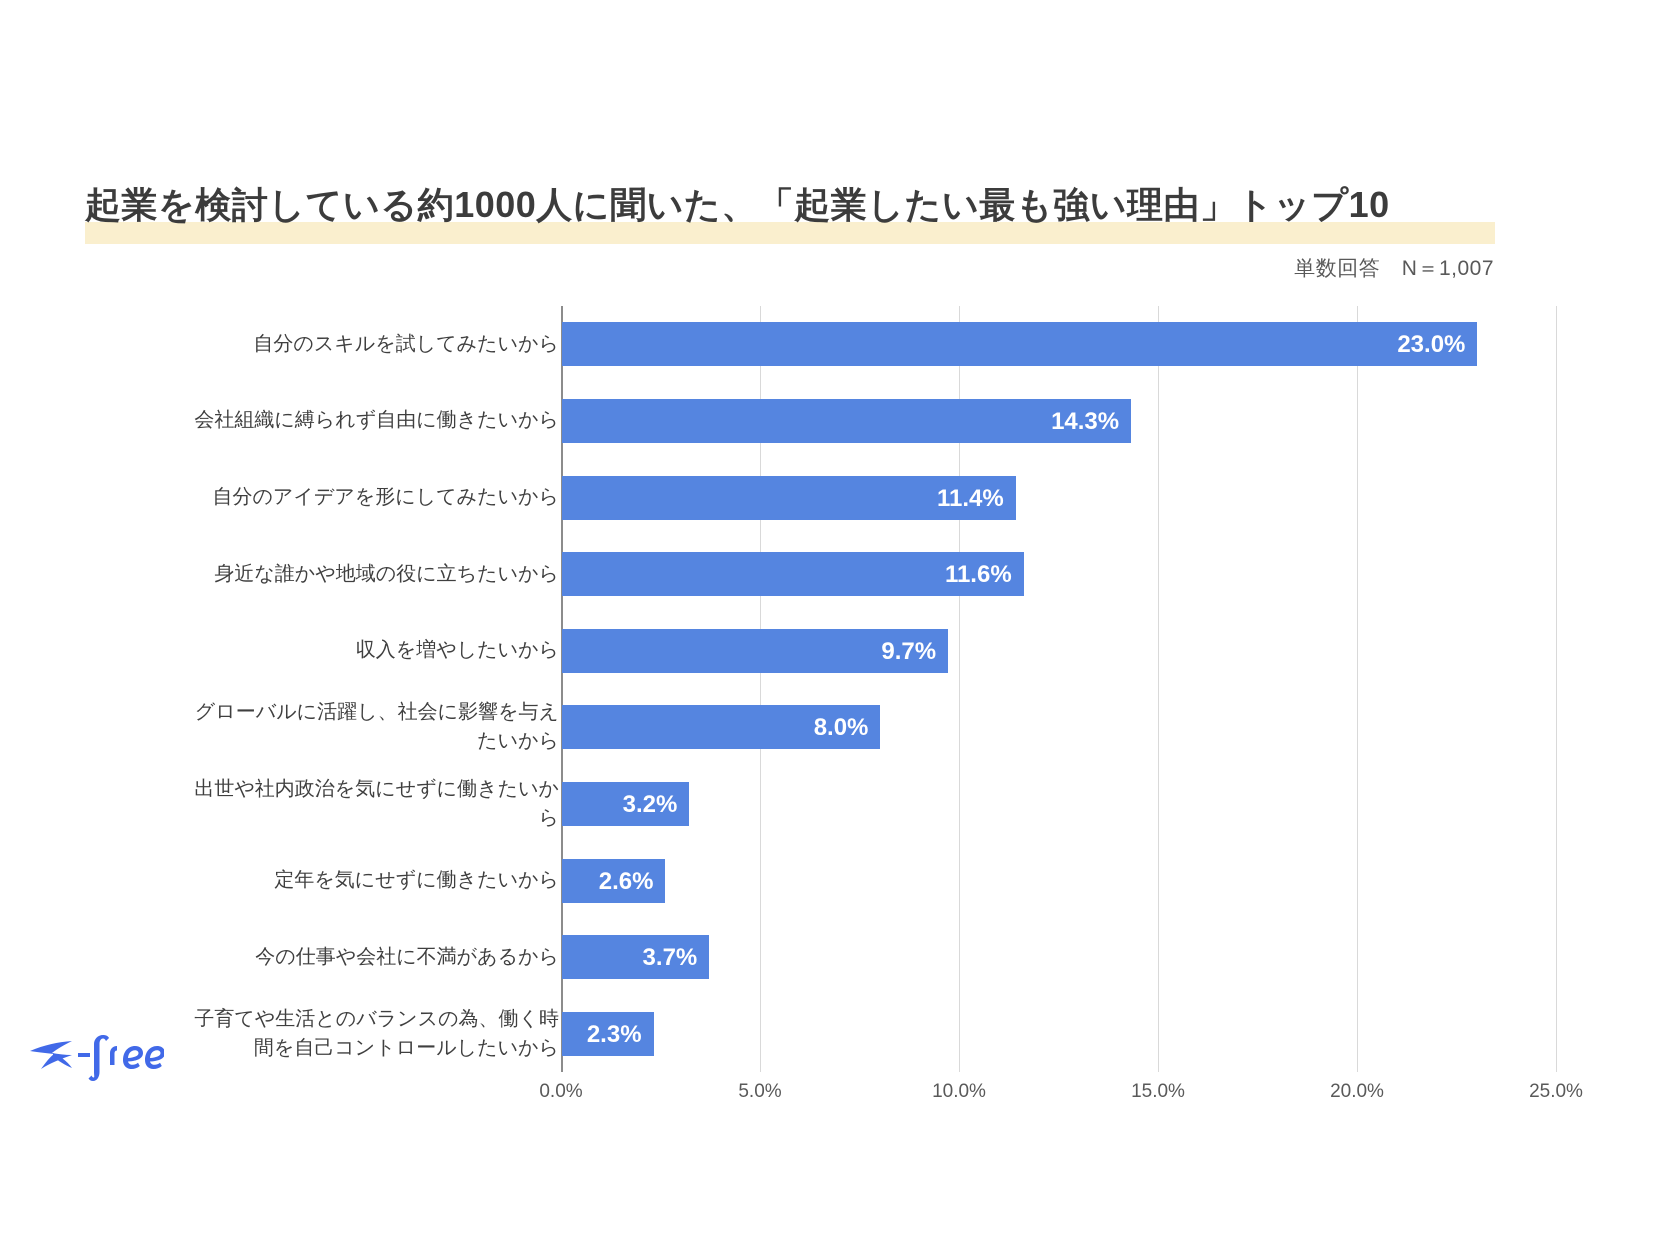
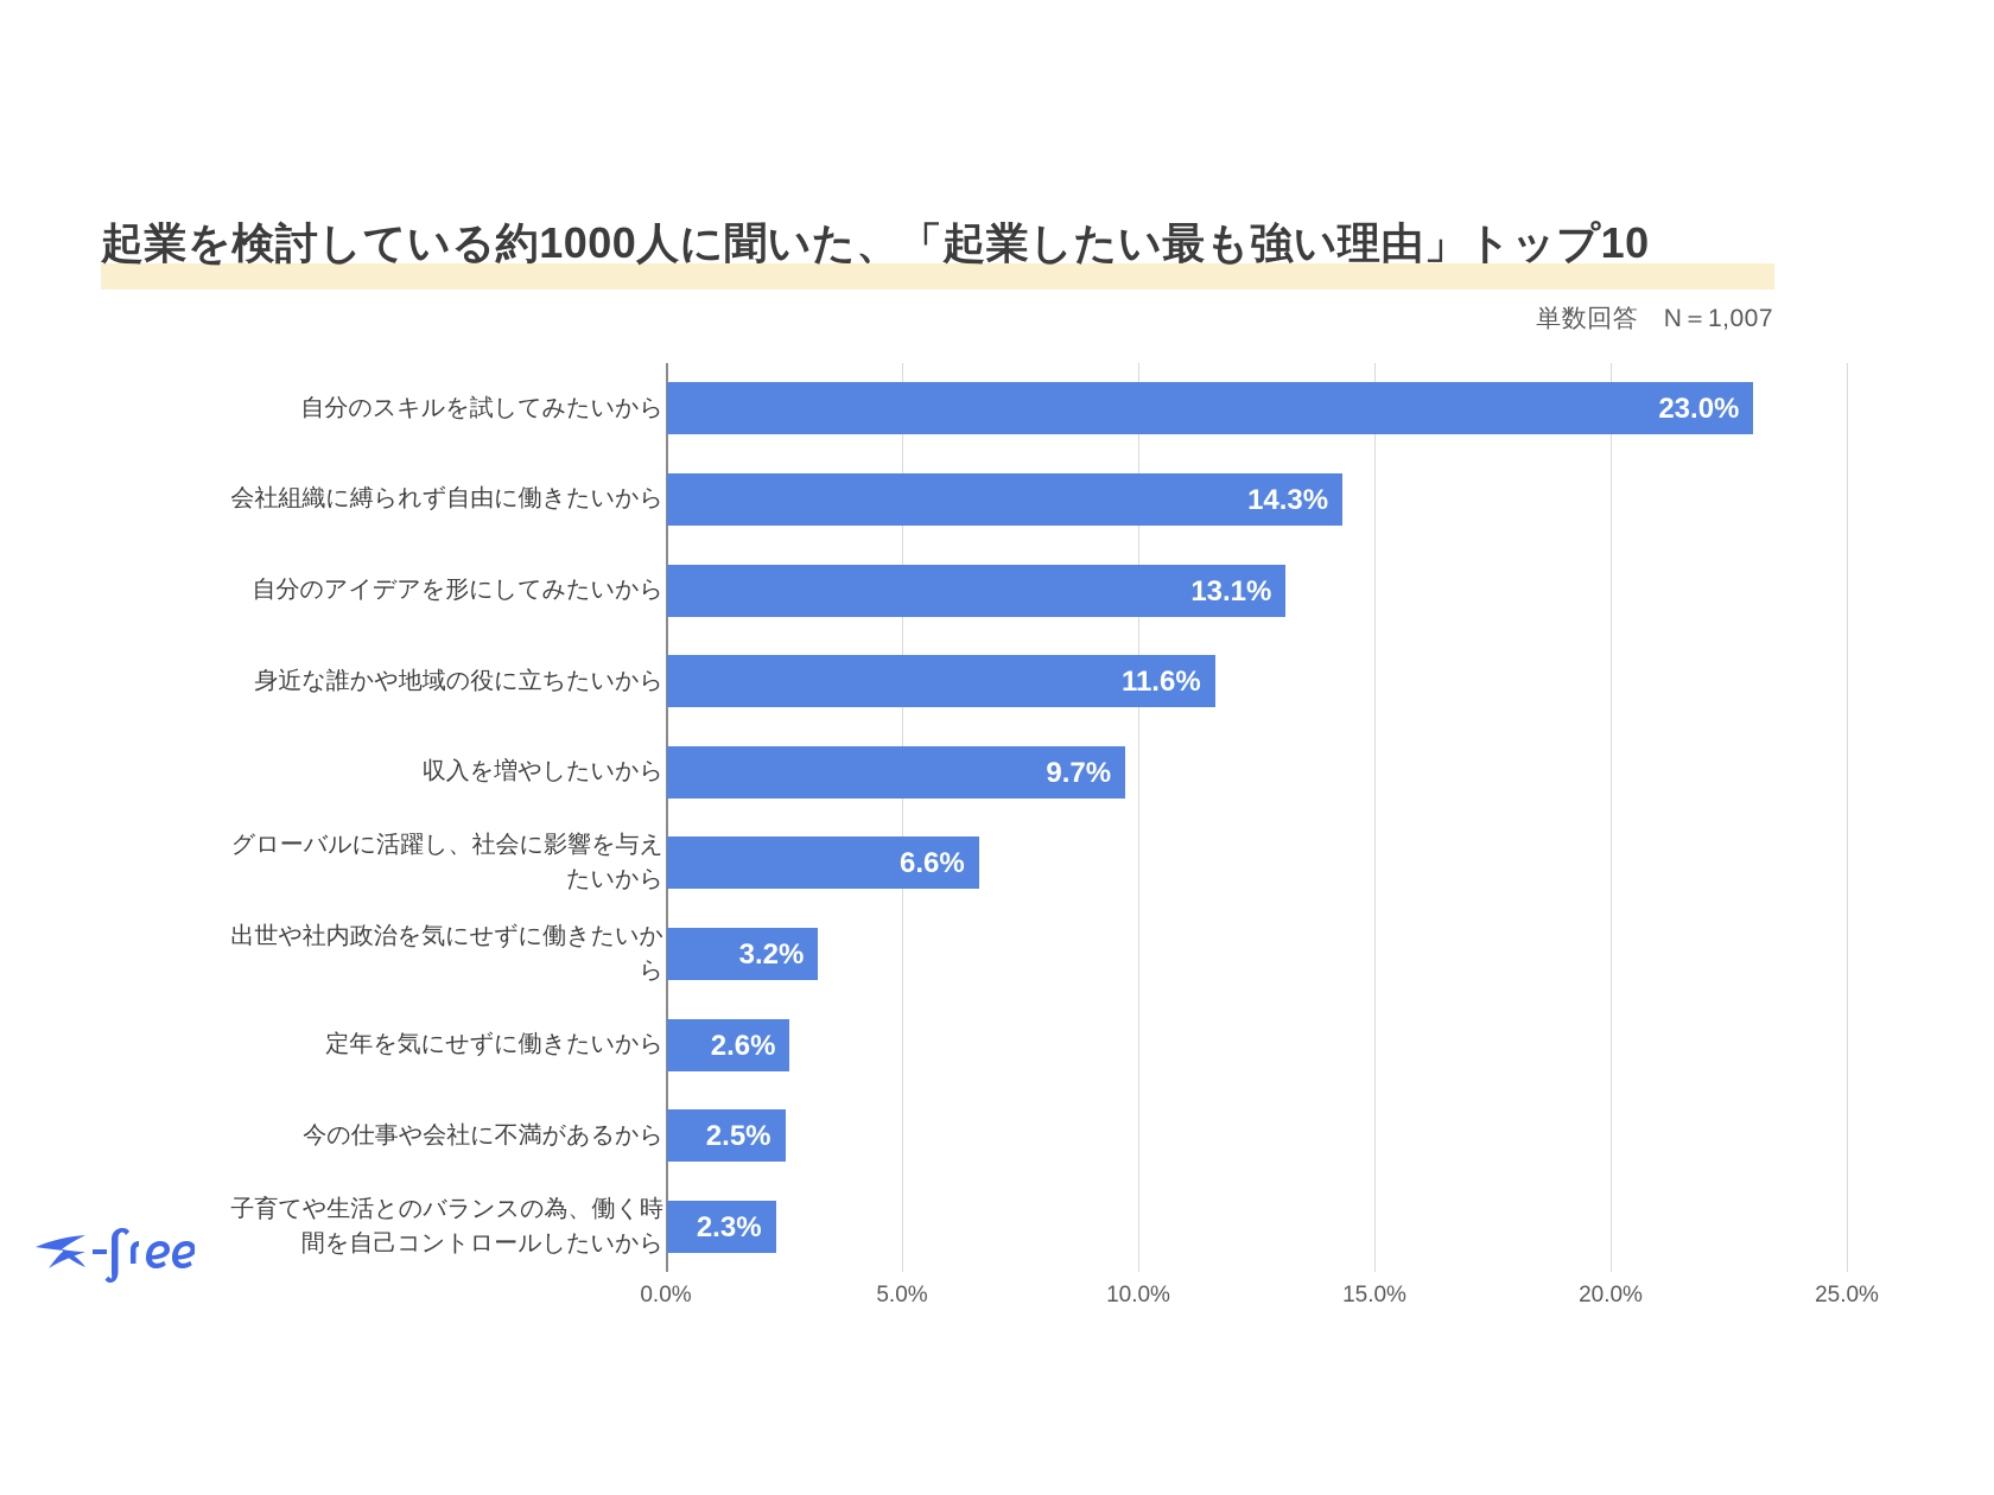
自分のアイデアを形にしてみたいから: 11.4% -> 13.1%
グローバルに活躍し、社会に影響を与え たいから: 8.0% -> 6.6%
今の仕事や会社に不満があるから: 3.7% -> 2.5%
